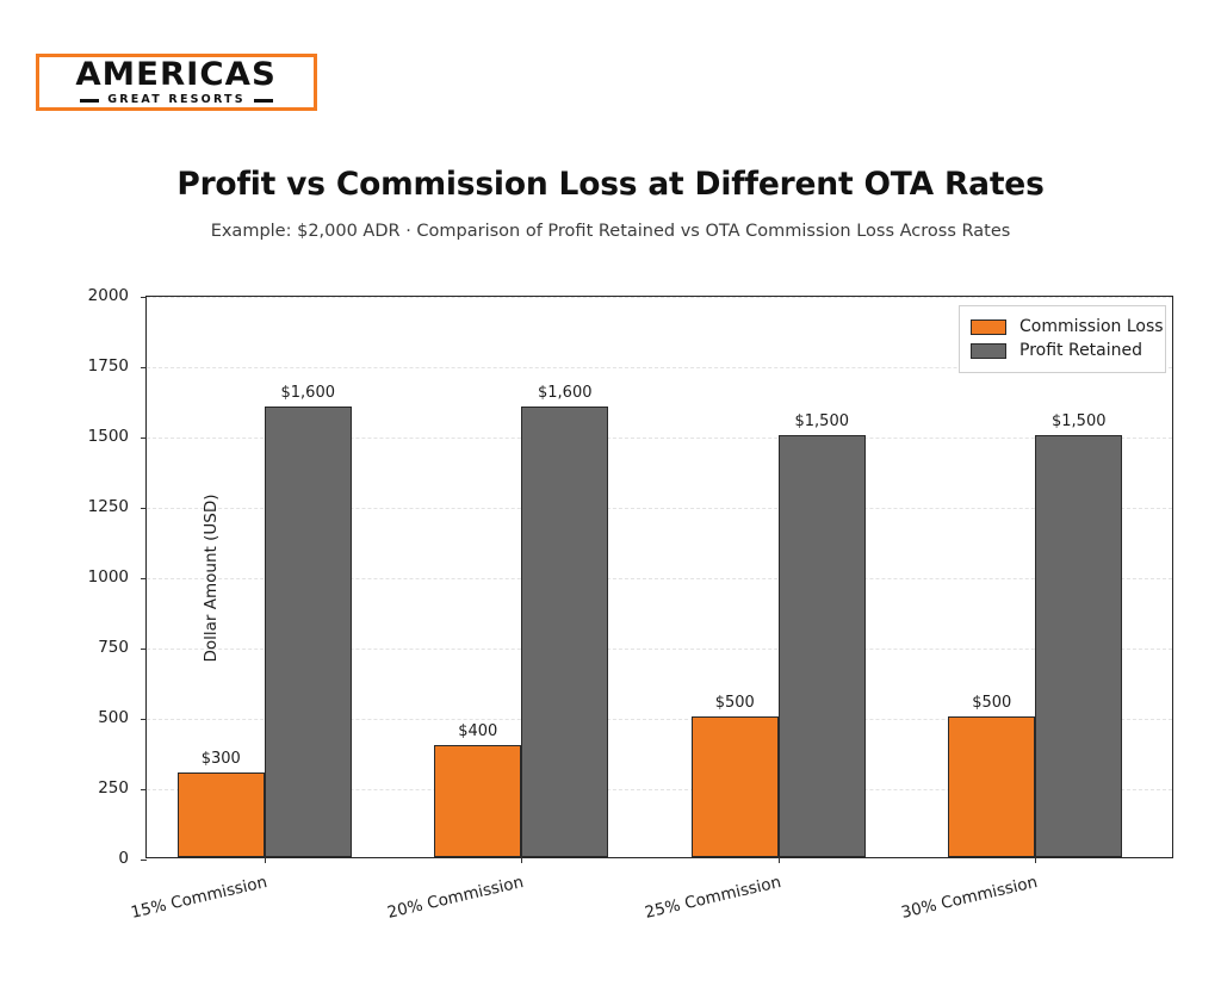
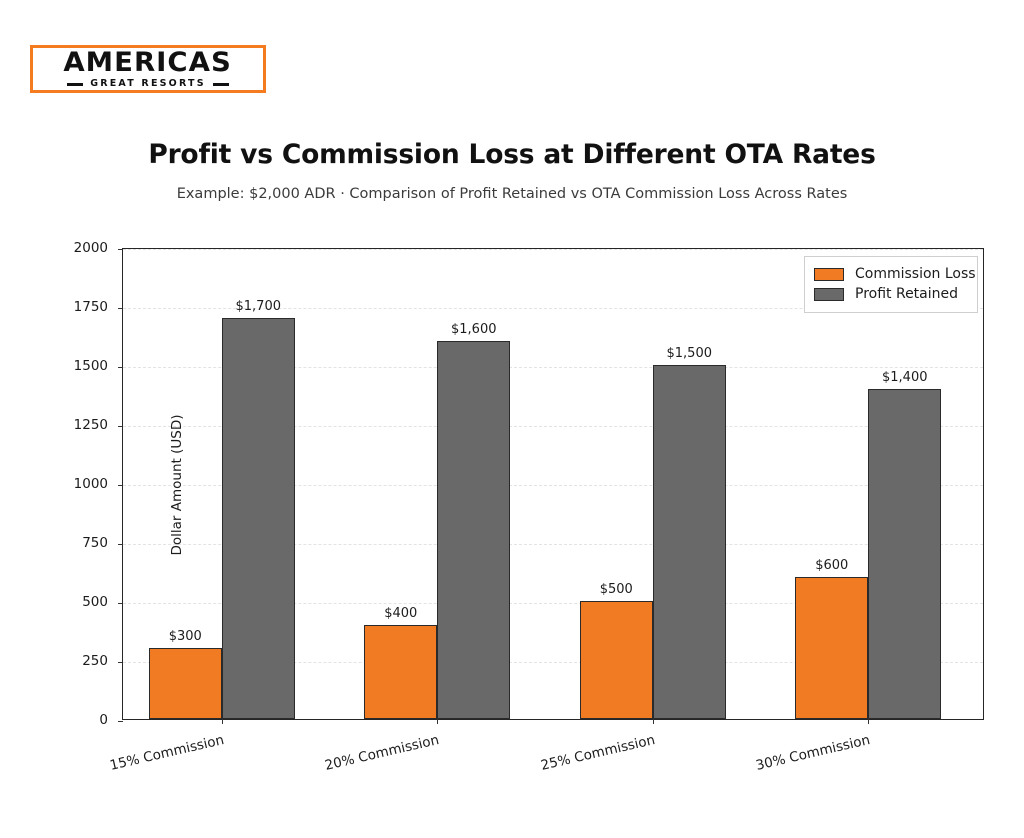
Profit Retained/15% Commission: $1,600 -> $1,700
Commission Loss/30% Commission: $500 -> $600
Profit Retained/30% Commission: $1,500 -> $1,400
